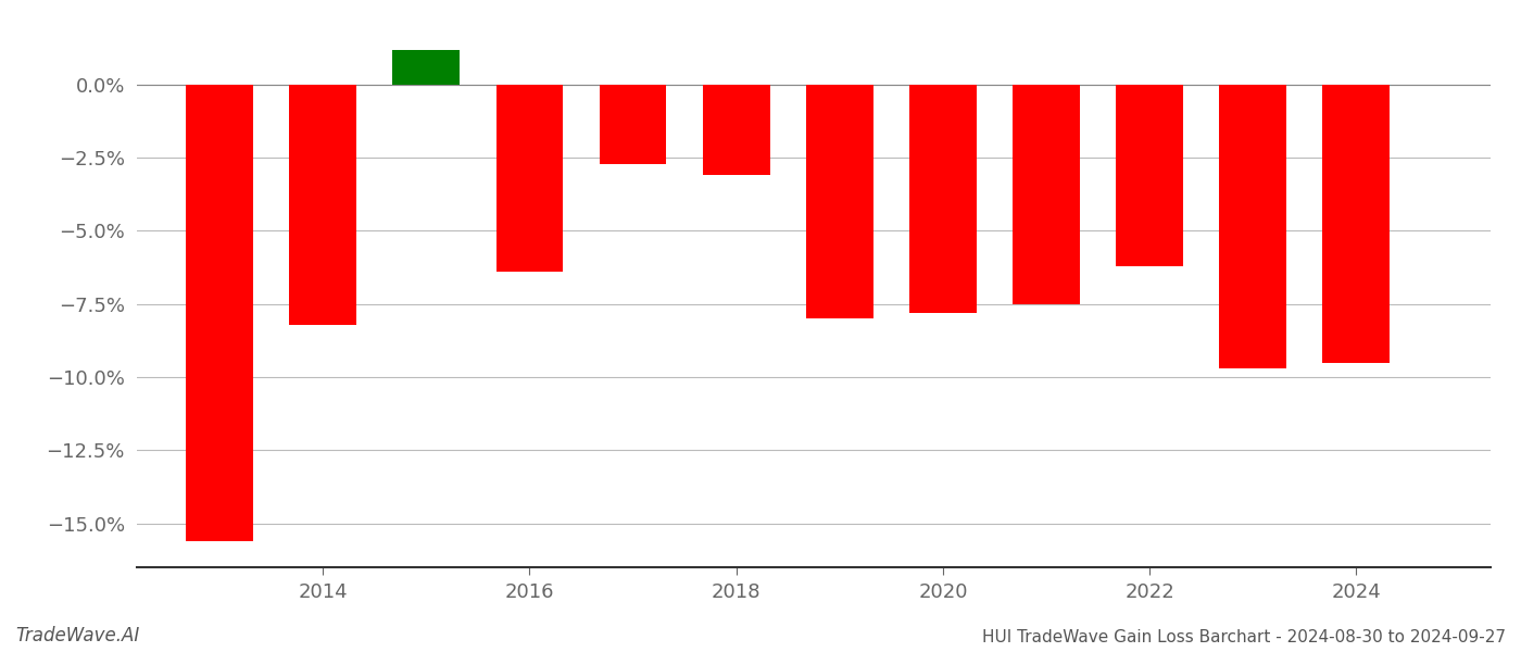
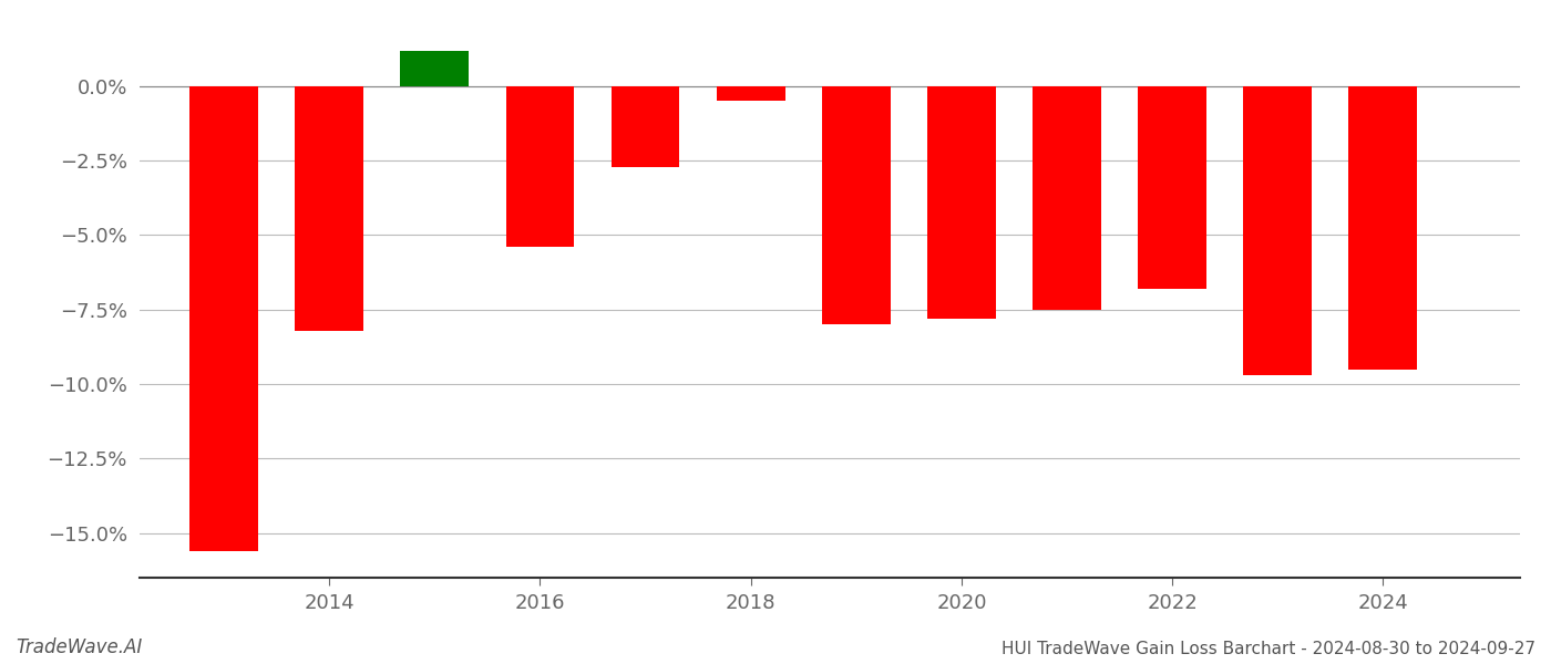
2016: -6.4% -> -5.4%
2018: -3.1% -> -0.5%
2022: -6.2% -> -6.8%
